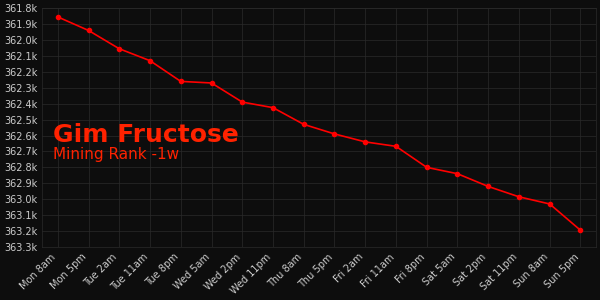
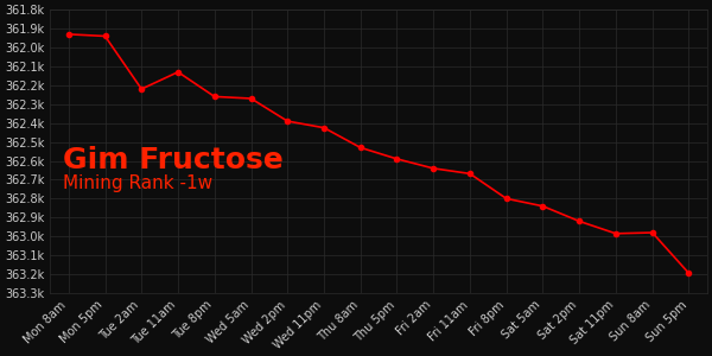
Mon 8am: 361.86k -> 361.93k
Tue 2am: 362.06k -> 362.22k
Sun 8am: 363.03k -> 362.98k
